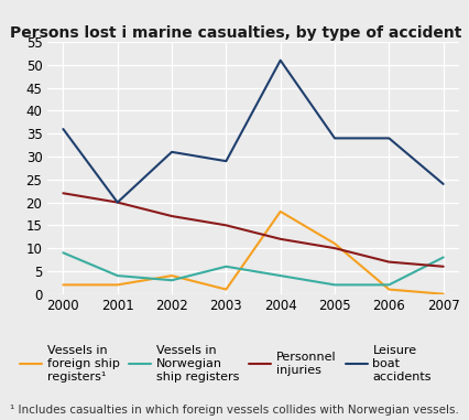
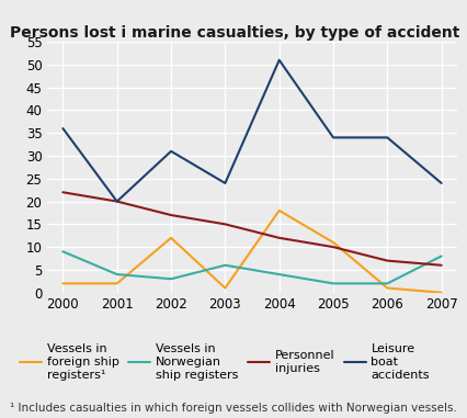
Vessels in foreign ship registers¹/2002: 4 -> 12
Leisure boat accidents/2003: 29 -> 24
